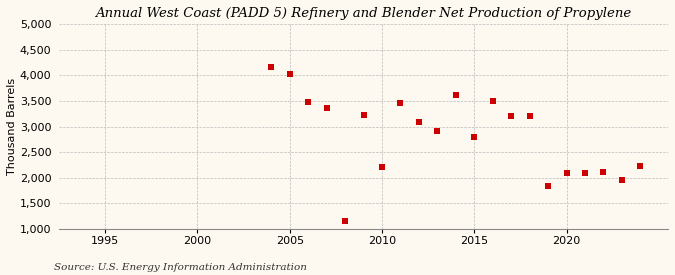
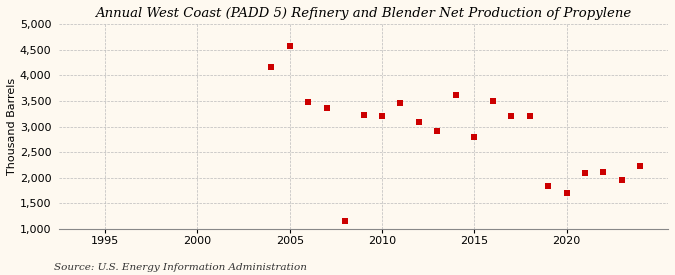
2005: 4,020 -> 4,560
2010: 2,220 -> 3,200
2020: 2,100 -> 1,700
